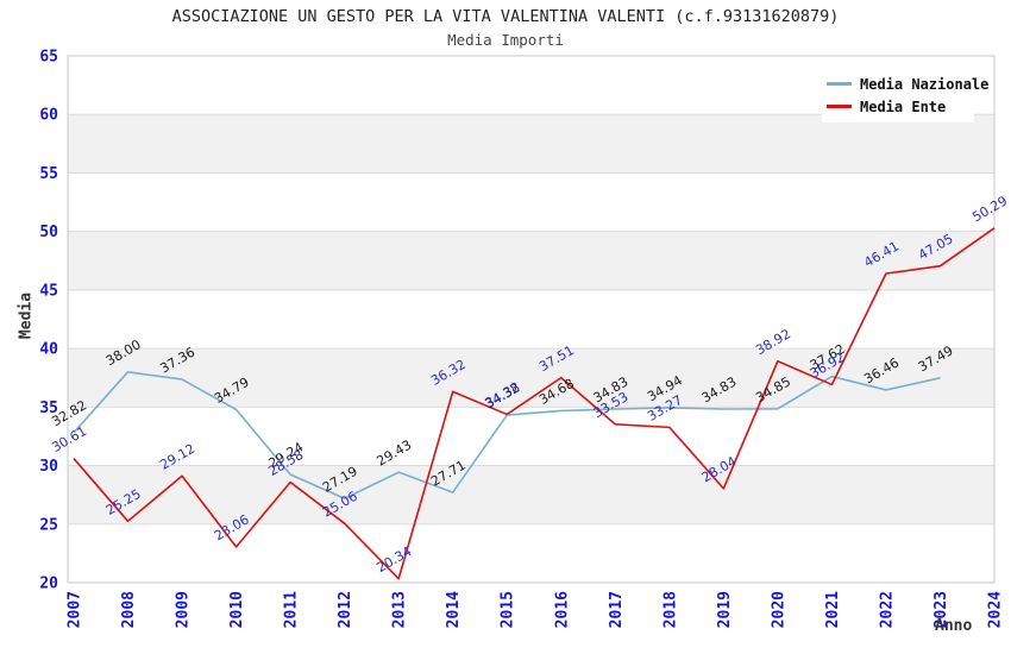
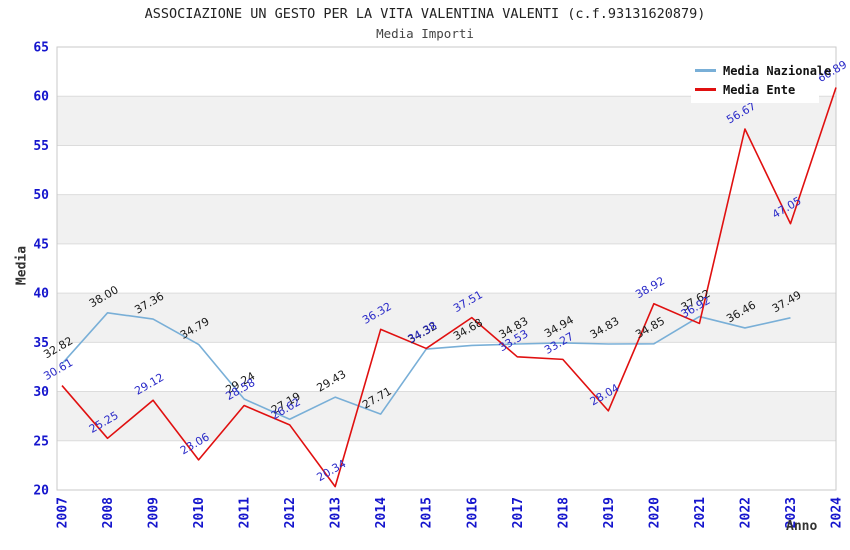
Media Ente/2012: 25.06 -> 26.62
Media Ente/2022: 46.41 -> 56.67
Media Ente/2024: 50.29 -> 60.89
